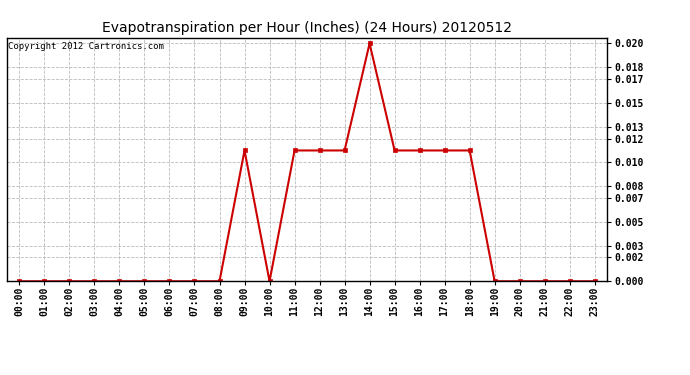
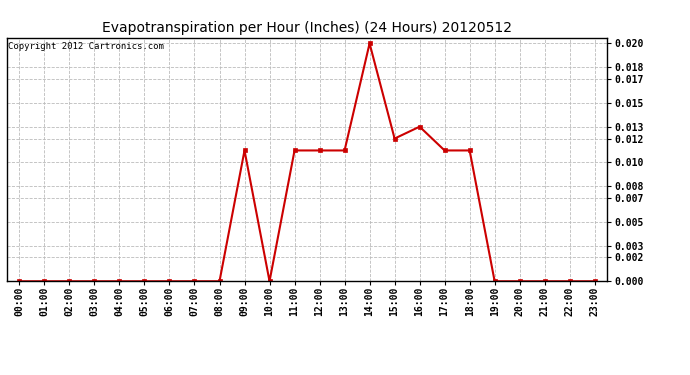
15:00: 0.011 -> 0.012
16:00: 0.011 -> 0.013
